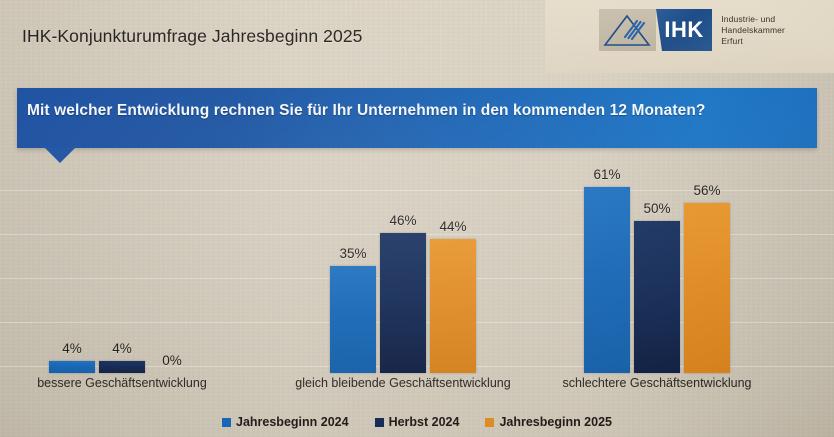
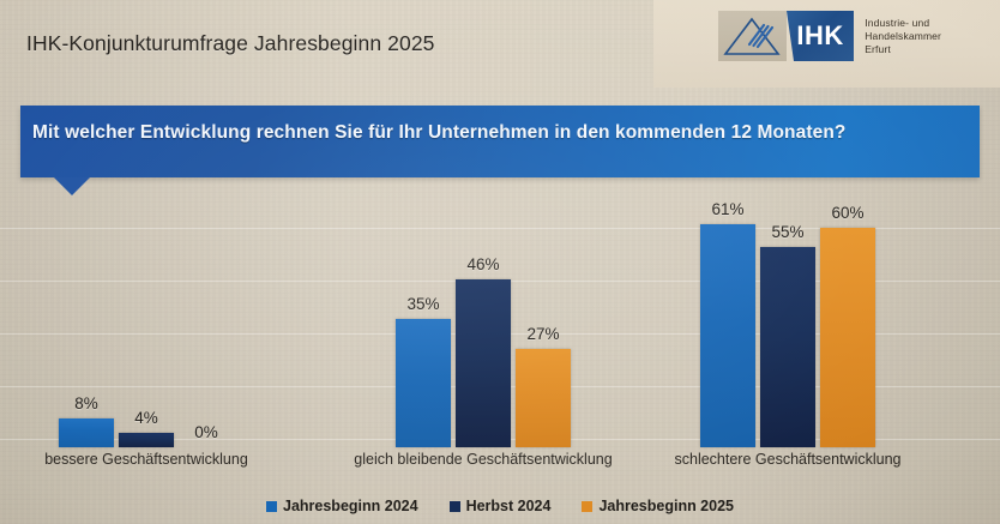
Jahresbeginn 2024/bessere Geschäftsentwicklung: 4% -> 8%
Jahresbeginn 2025/gleich bleibende Geschäftsentwicklung: 44% -> 27%
Herbst 2024/schlechtere Geschäftsentwicklung: 50% -> 55%
Jahresbeginn 2025/schlechtere Geschäftsentwicklung: 56% -> 60%
